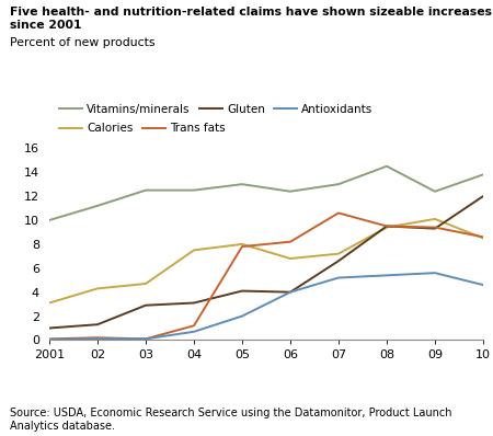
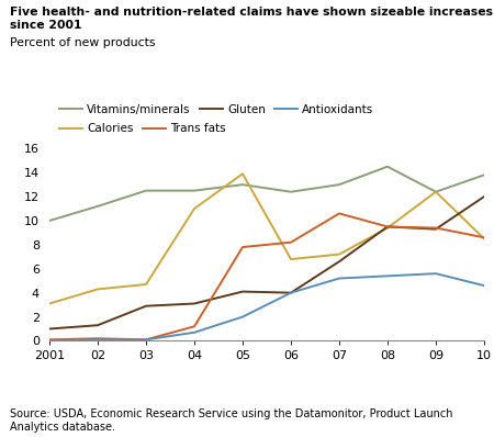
Calories/04: 7.5 -> 11.0
Calories/05: 8.0 -> 13.9
Calories/09: 10.1 -> 12.4
